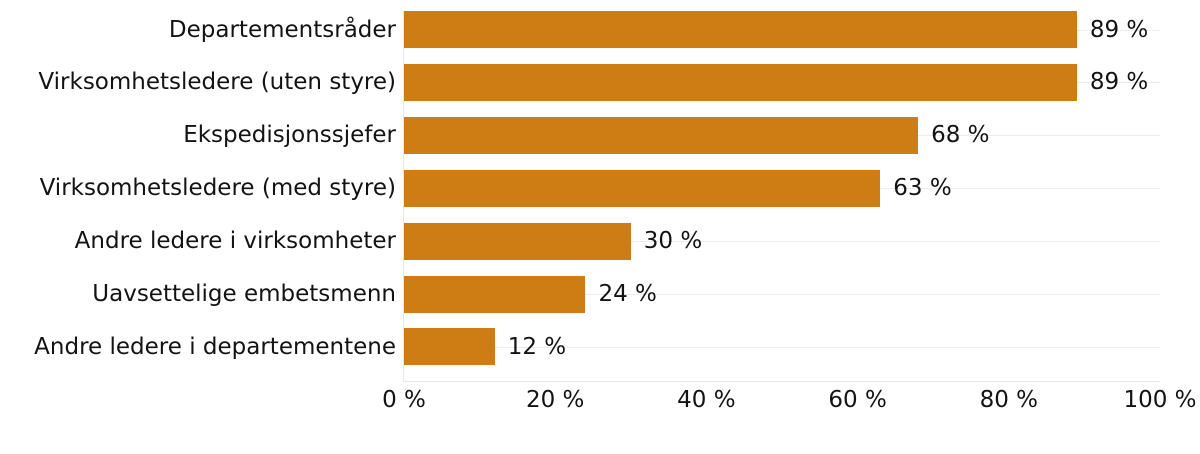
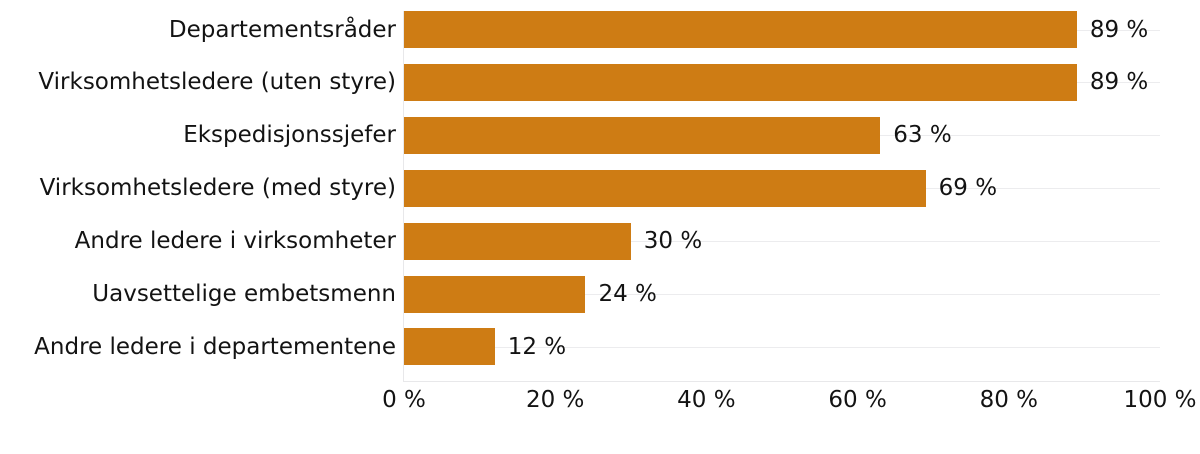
Ekspedisjonssjefer: 68 -> 63
Virksomhetsledere (med styre): 63 -> 69
